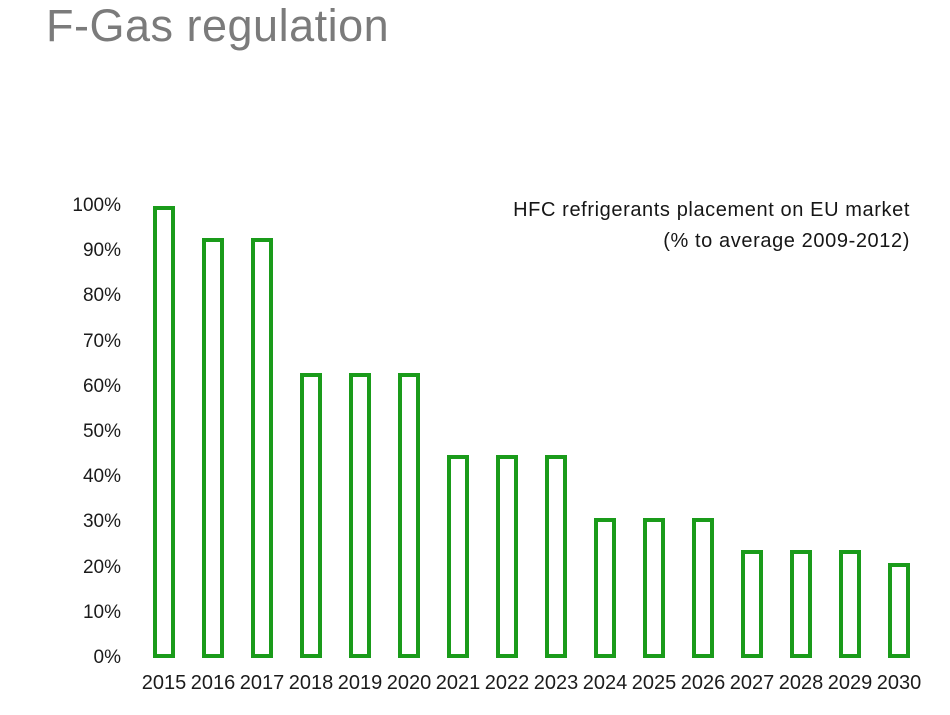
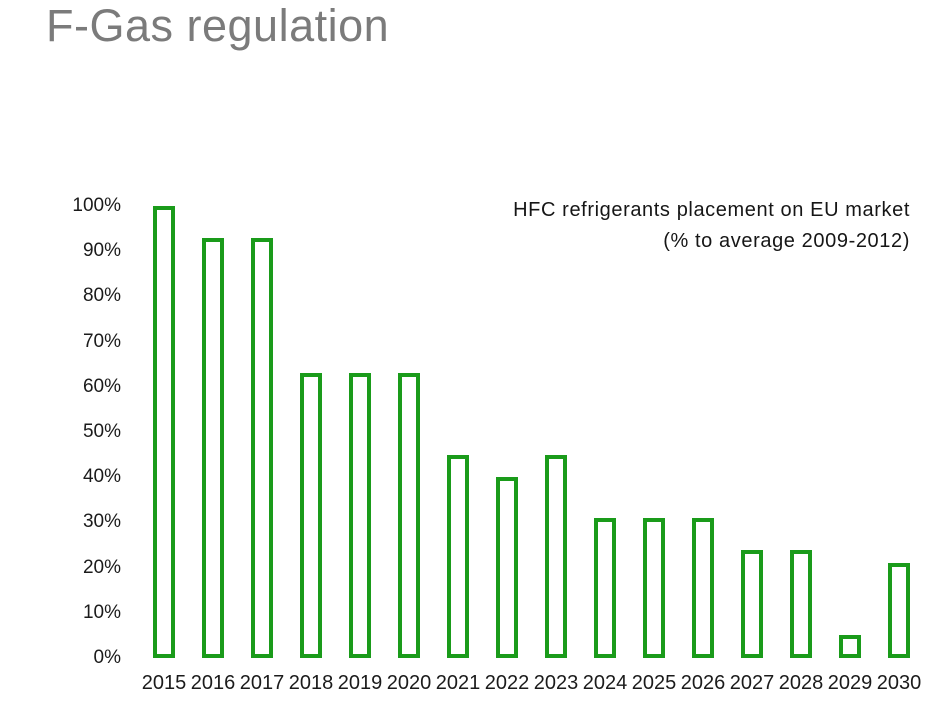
2022: 45% -> 40%
2029: 24% -> 5%
